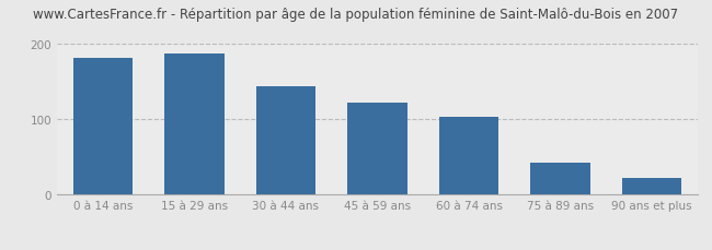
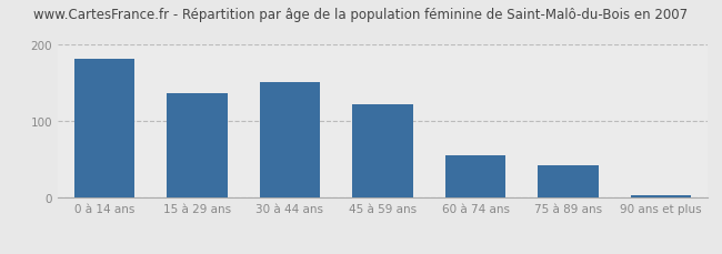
15 à 29 ans: 188 -> 137
30 à 44 ans: 144 -> 152
60 à 74 ans: 104 -> 55
90 ans et plus: 22 -> 3
